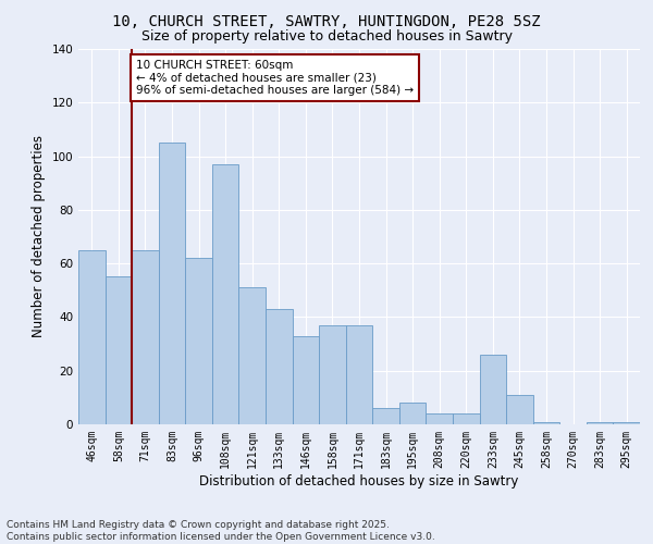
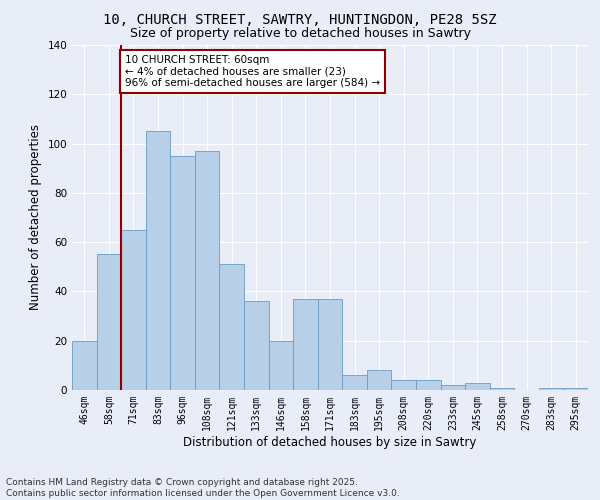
46sqm: 65 -> 20
96sqm: 62 -> 95
133sqm: 43 -> 36
146sqm: 33 -> 20
233sqm: 26 -> 2
245sqm: 11 -> 3
